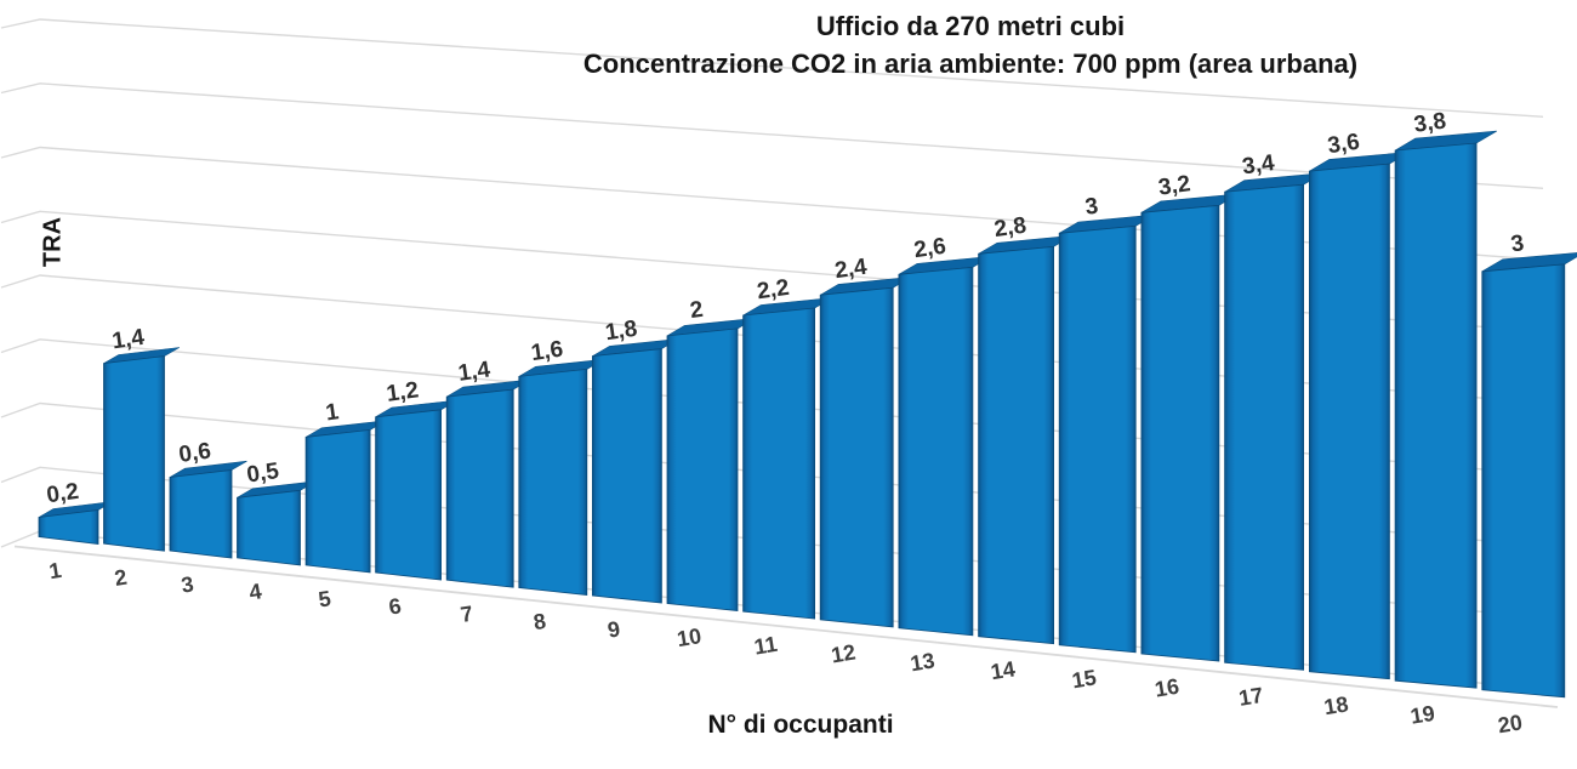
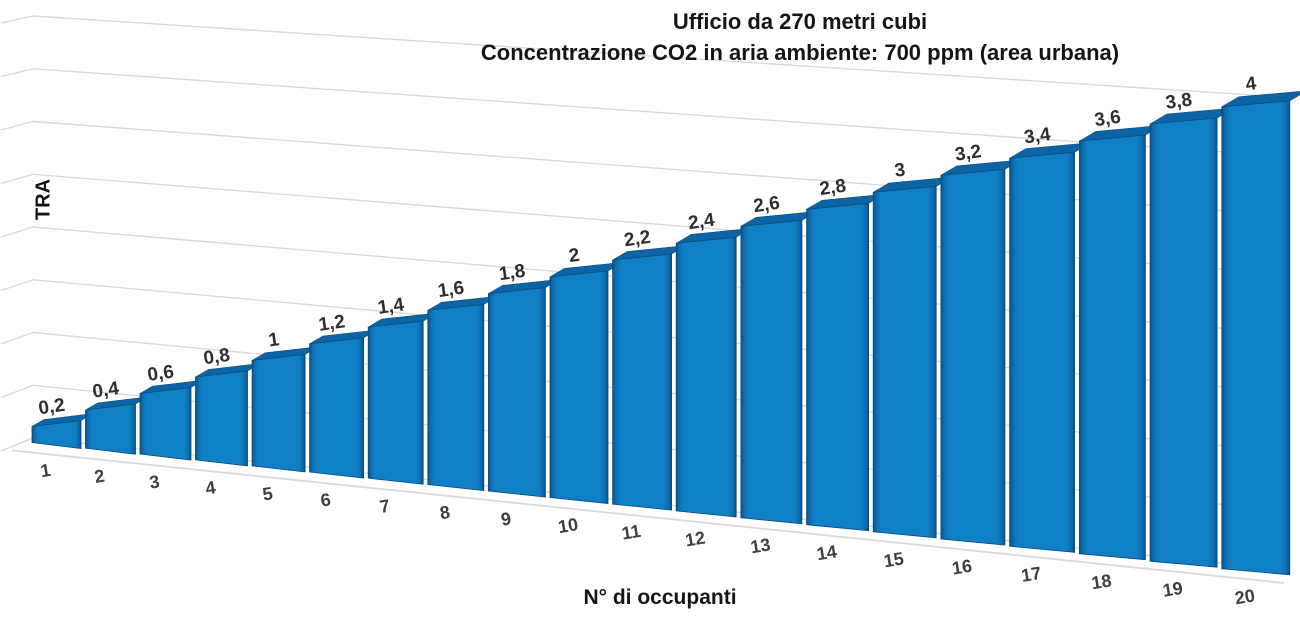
2: 1,4 -> 0,4
4: 0,5 -> 0,8
20: 3 -> 4
